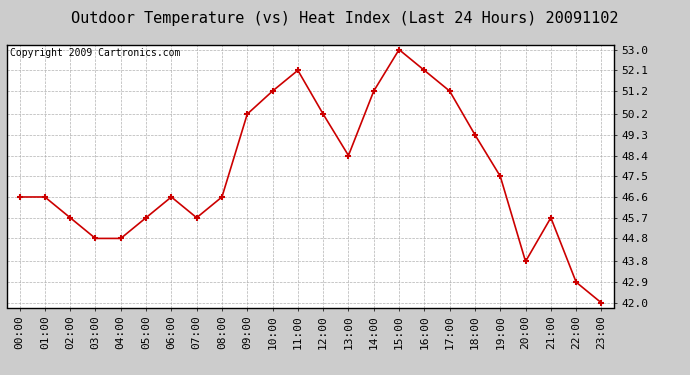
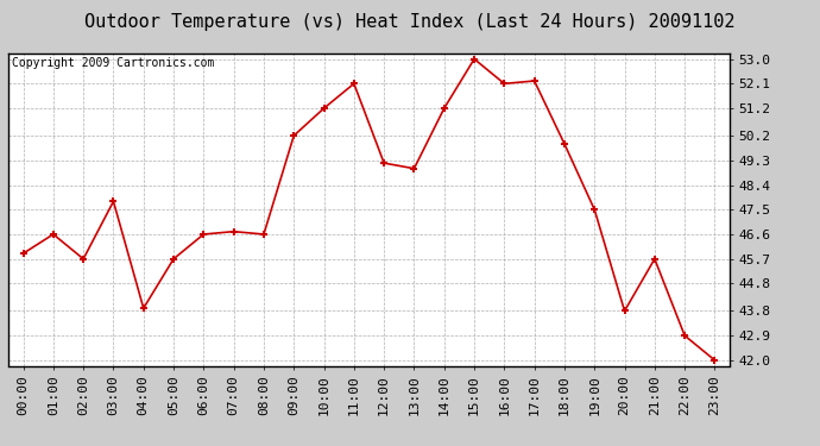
00:00: 46.6 -> 45.9
03:00: 44.8 -> 47.8
04:00: 44.8 -> 43.9
07:00: 45.7 -> 46.7
12:00: 50.2 -> 49.2
13:00: 48.4 -> 49.0
17:00: 51.2 -> 52.2
18:00: 49.3 -> 49.9
